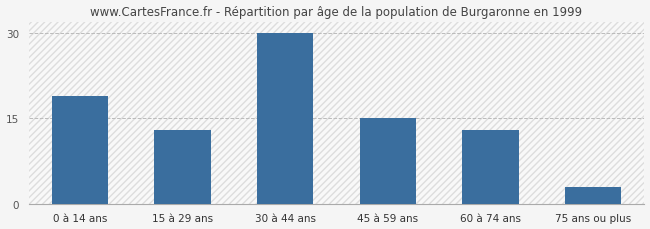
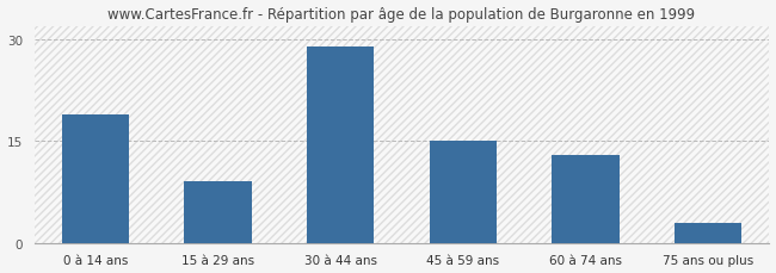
15 à 29 ans: 13 -> 9
30 à 44 ans: 30 -> 29
